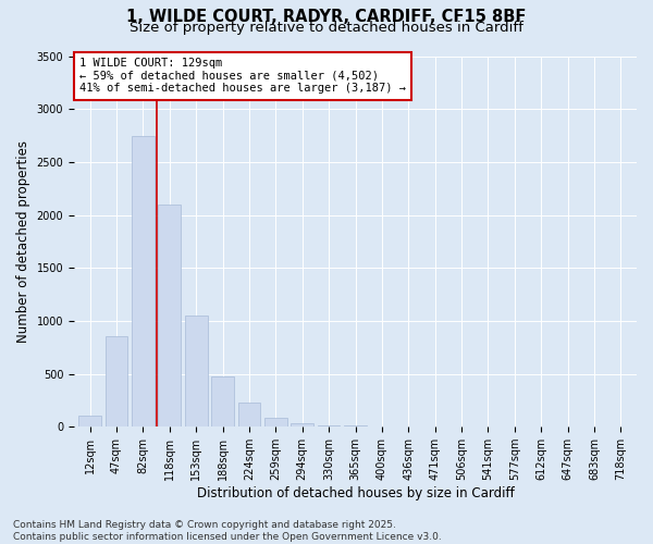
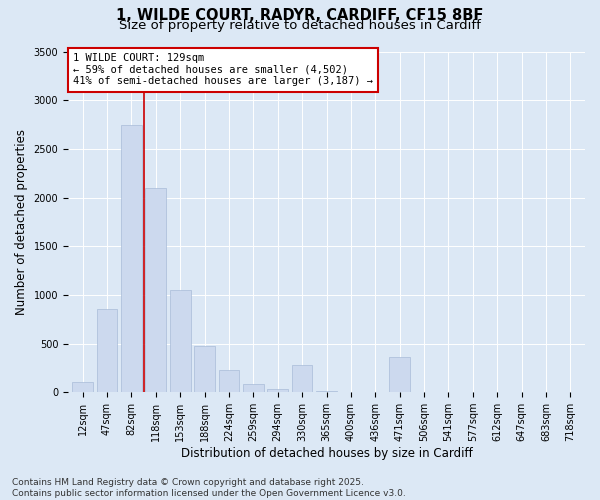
330sqm: 20 -> 280
471sqm: 0 -> 360
